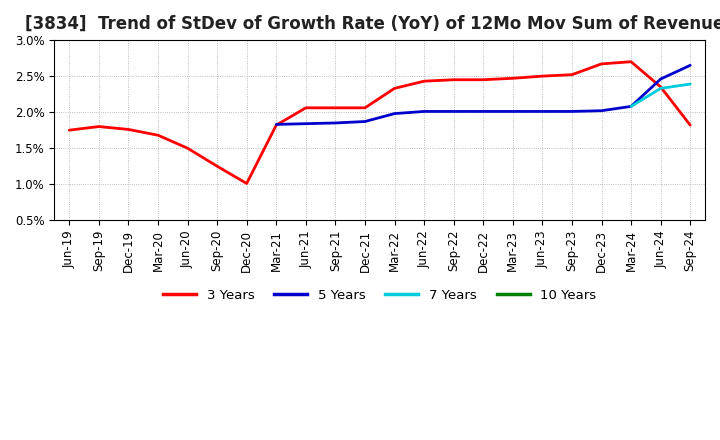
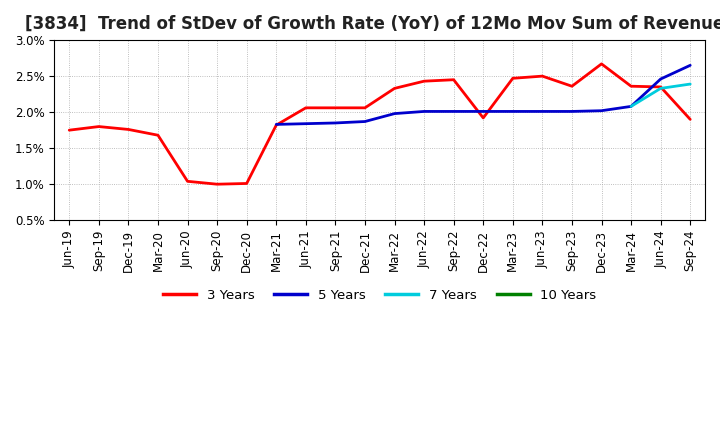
3 Years/Jun-20: 1.50% -> 1.04%
3 Years/Sep-20: 1.25% -> 1.00%
3 Years/Dec-22: 2.45% -> 1.92%
3 Years/Sep-23: 2.52% -> 2.36%
3 Years/Mar-24: 2.70% -> 2.36%
3 Years/Sep-24: 1.82% -> 1.90%
